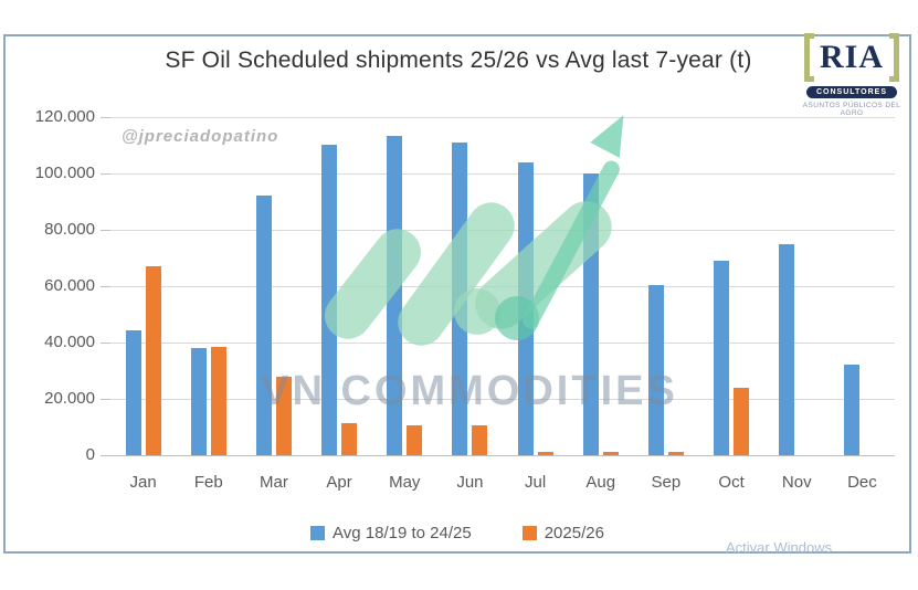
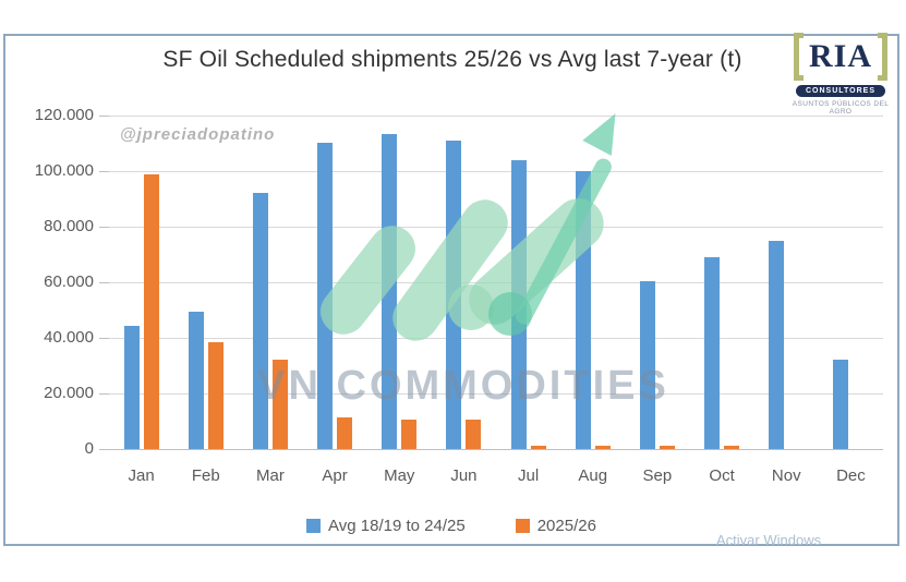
2025/26/Jan: 67000 -> 99000
Avg 18/19 to 24/25/Feb: 38000 -> 50000
2025/26/Mar: 28000 -> 32000
2025/26/Oct: 24000 -> 1000
